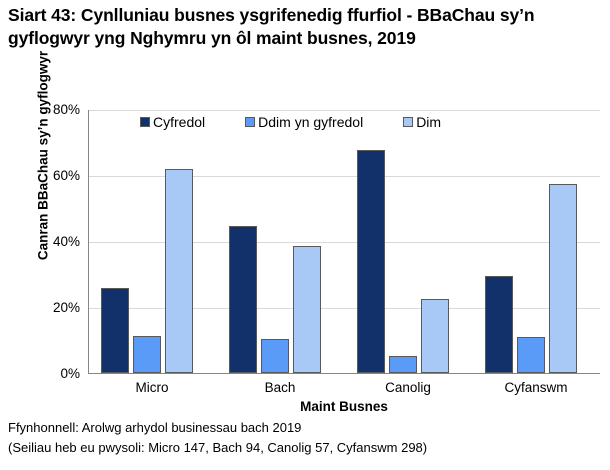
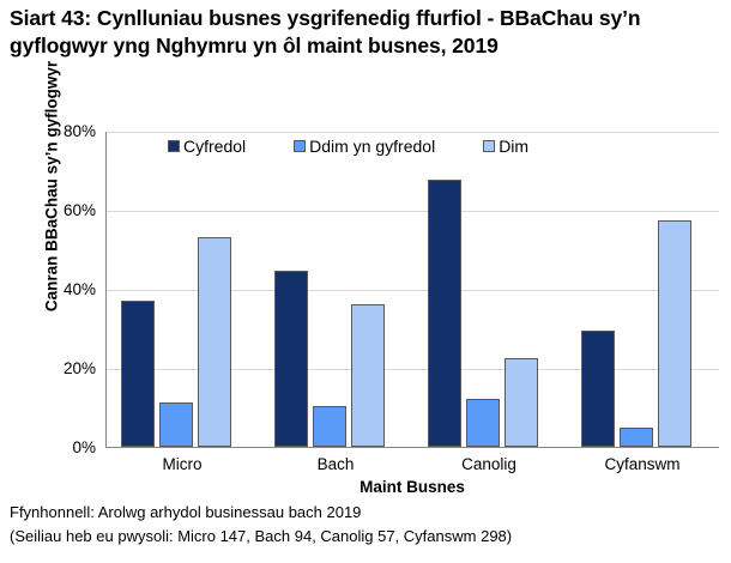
Cyfredol/Micro: 26% -> 37%
Dim/Micro: 62% -> 53%
Dim/Bach: 39% -> 36%
Ddim yn gyfredol/Canolig: 5% -> 12%
Ddim yn gyfredol/Cyfanswm: 11% -> 5%
